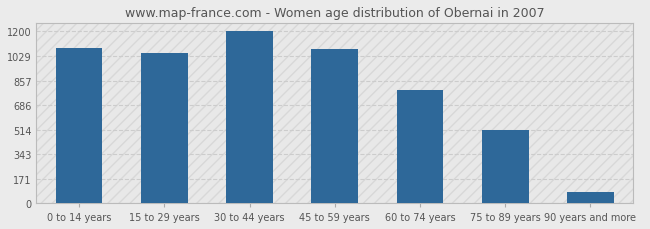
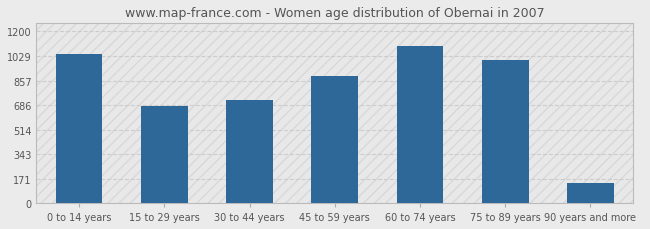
0 to 14 years: 1080 -> 1040
15 to 29 years: 1050 -> 680
30 to 44 years: 1200 -> 720
45 to 59 years: 1080 -> 890
60 to 74 years: 790 -> 1100
75 to 89 years: 510 -> 1000
90 years and more: 80 -> 140
